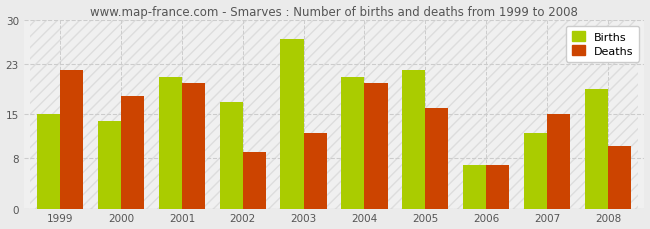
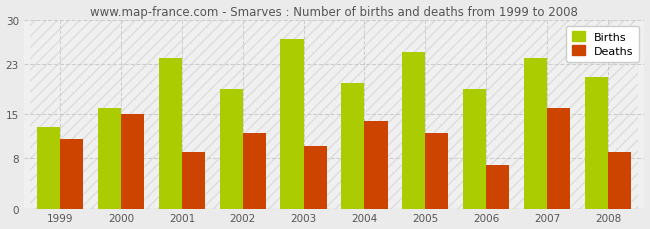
Births/1999: 15 -> 13
Deaths/1999: 22 -> 11
Births/2000: 14 -> 16
Deaths/2000: 18 -> 15
Births/2001: 21 -> 24
Deaths/2001: 20 -> 9
Births/2002: 17 -> 19
Deaths/2002: 9 -> 12
Deaths/2003: 12 -> 10
Births/2004: 21 -> 20
Deaths/2004: 20 -> 14
Births/2005: 22 -> 25
Deaths/2005: 16 -> 12
Births/2006: 7 -> 19
Births/2007: 12 -> 24
Deaths/2007: 15 -> 16
Births/2008: 19 -> 21
Deaths/2008: 10 -> 9
